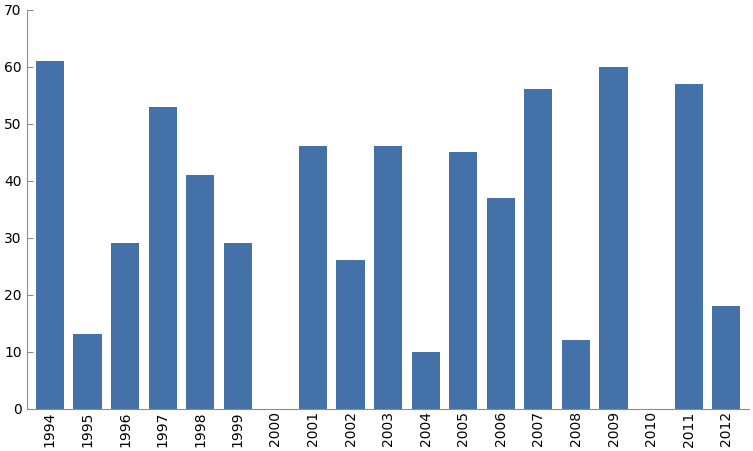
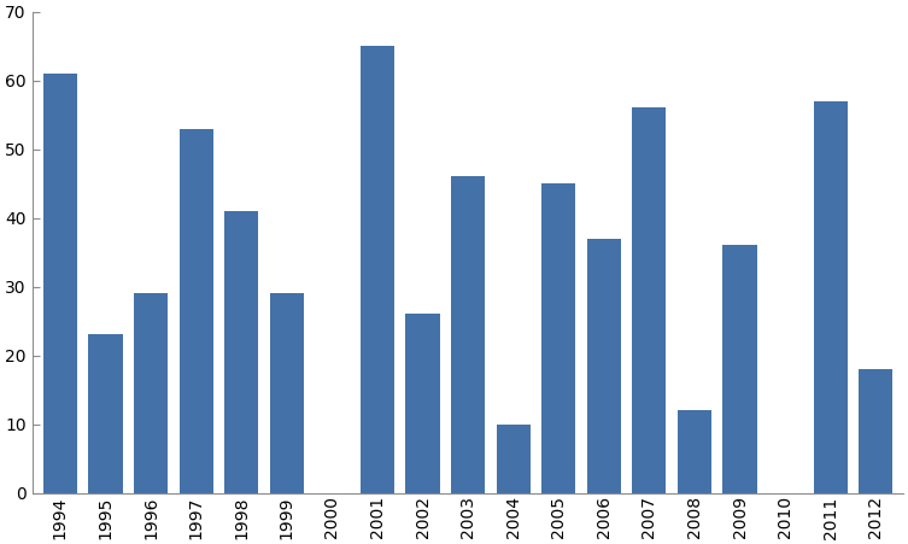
1995: 13 -> 23
2001: 46 -> 65
2009: 60 -> 36
